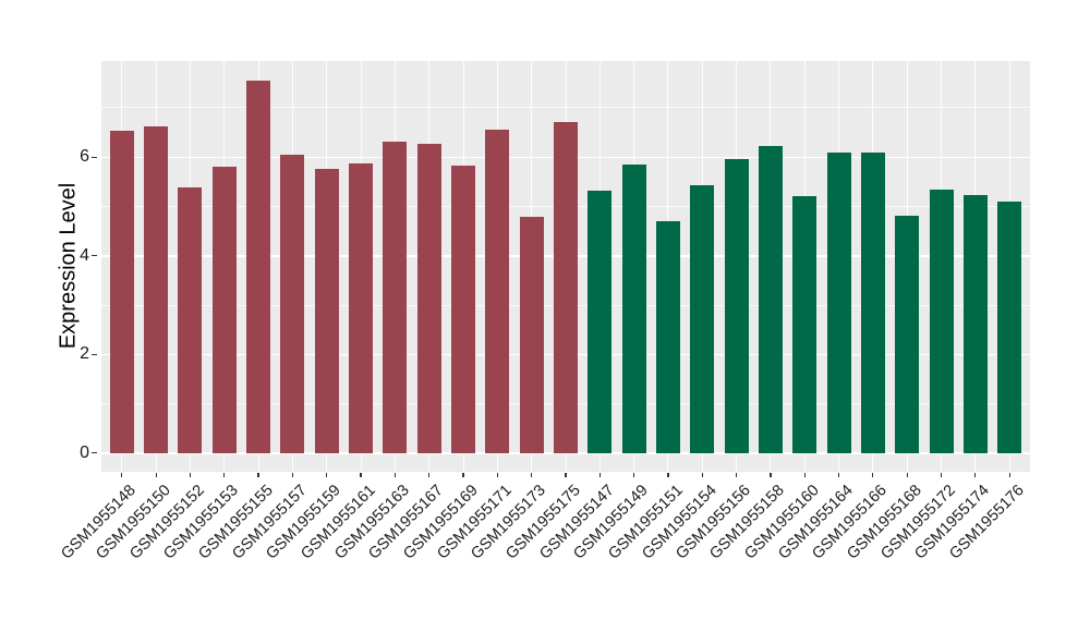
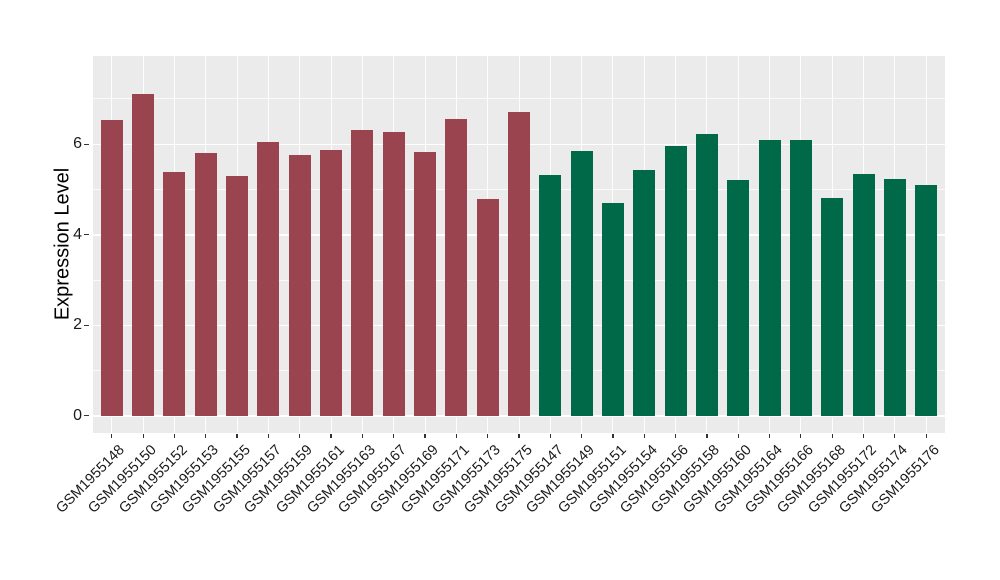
GSM1955150: 6.6 -> 7.1
GSM1955155: 7.6 -> 5.3
